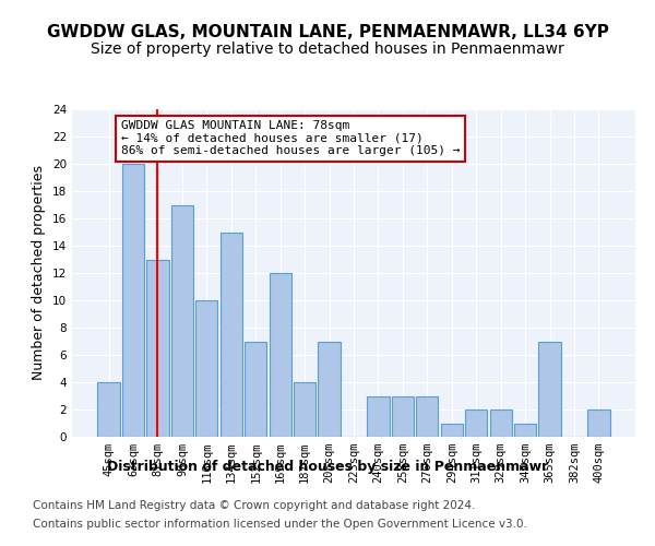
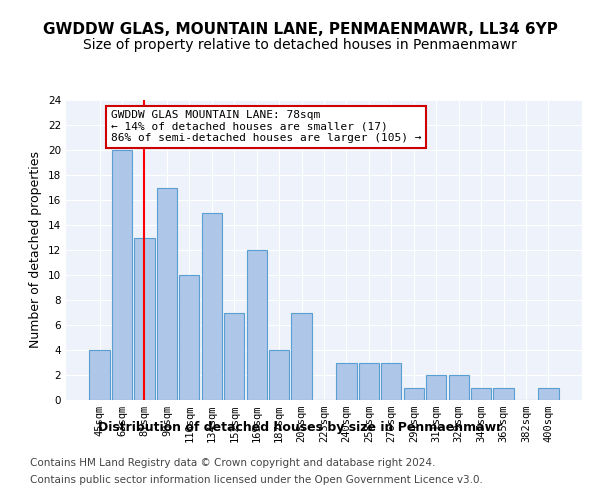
365sqm: 7 -> 1
400sqm: 2 -> 1
